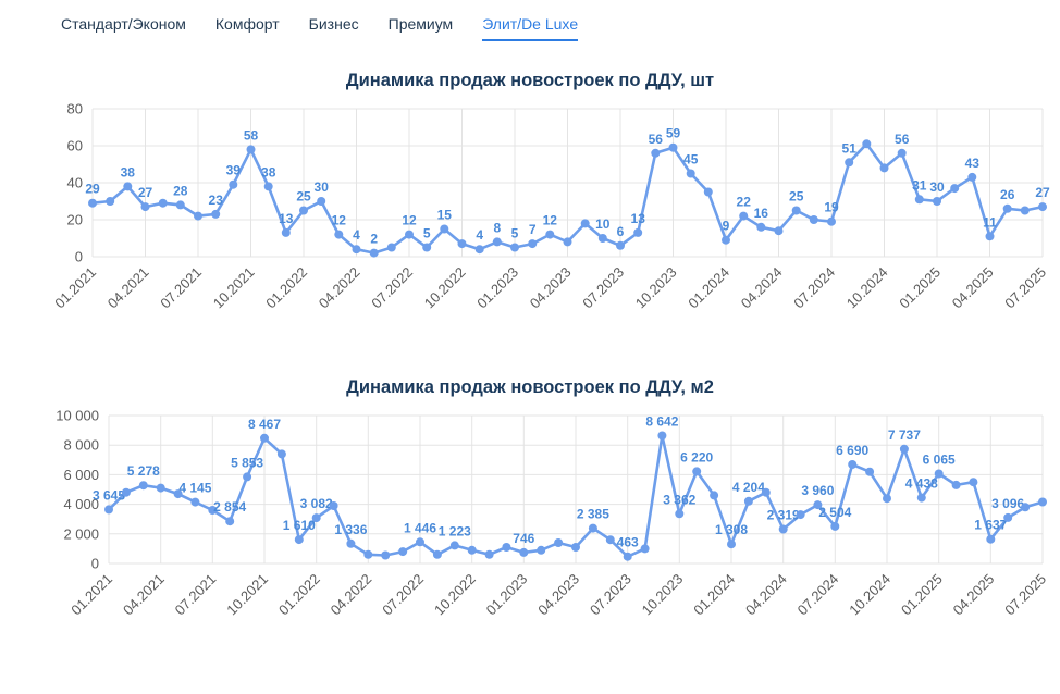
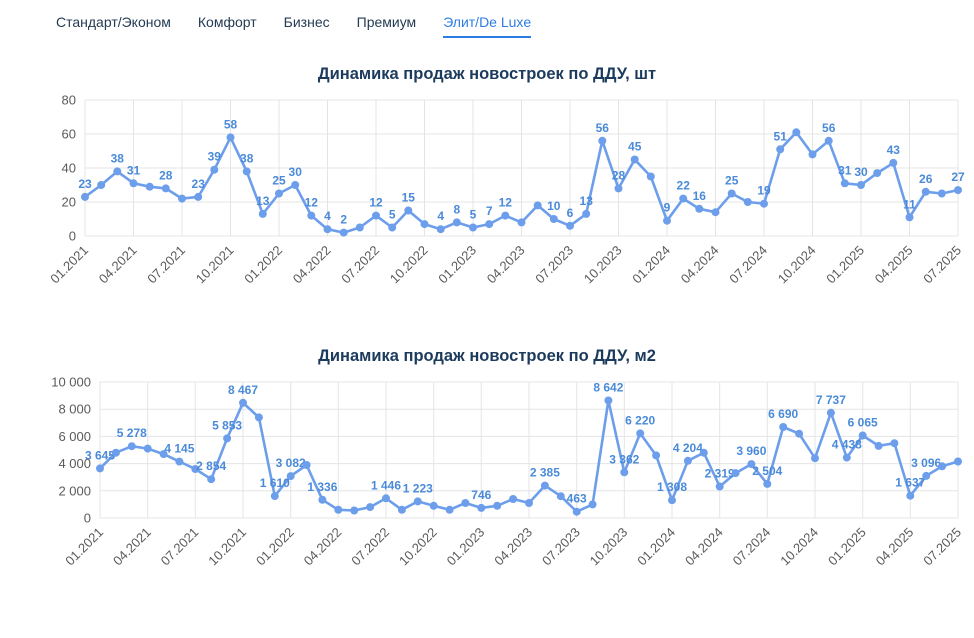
Динамика продаж новостроек по ДДУ, шт/01.2021: 29 -> 23
Динамика продаж новостроек по ДДУ, шт/04.2021: 27 -> 31
Динамика продаж новостроек по ДДУ, шт/10.2023: 59 -> 28
